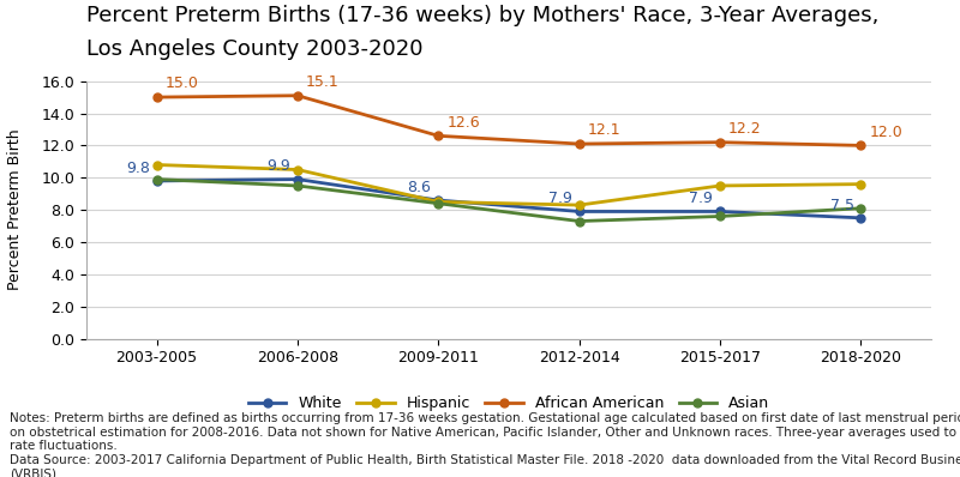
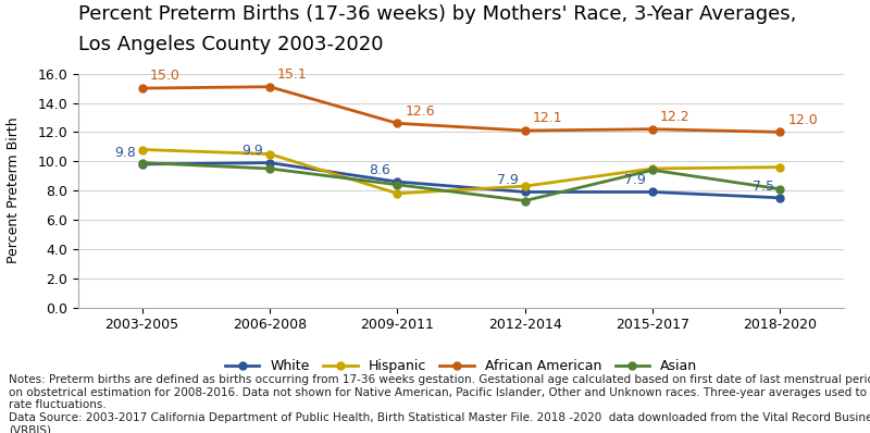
Hispanic/2009-2011: 8.5 -> 7.8
Asian/2015-2017: 7.6 -> 9.4
